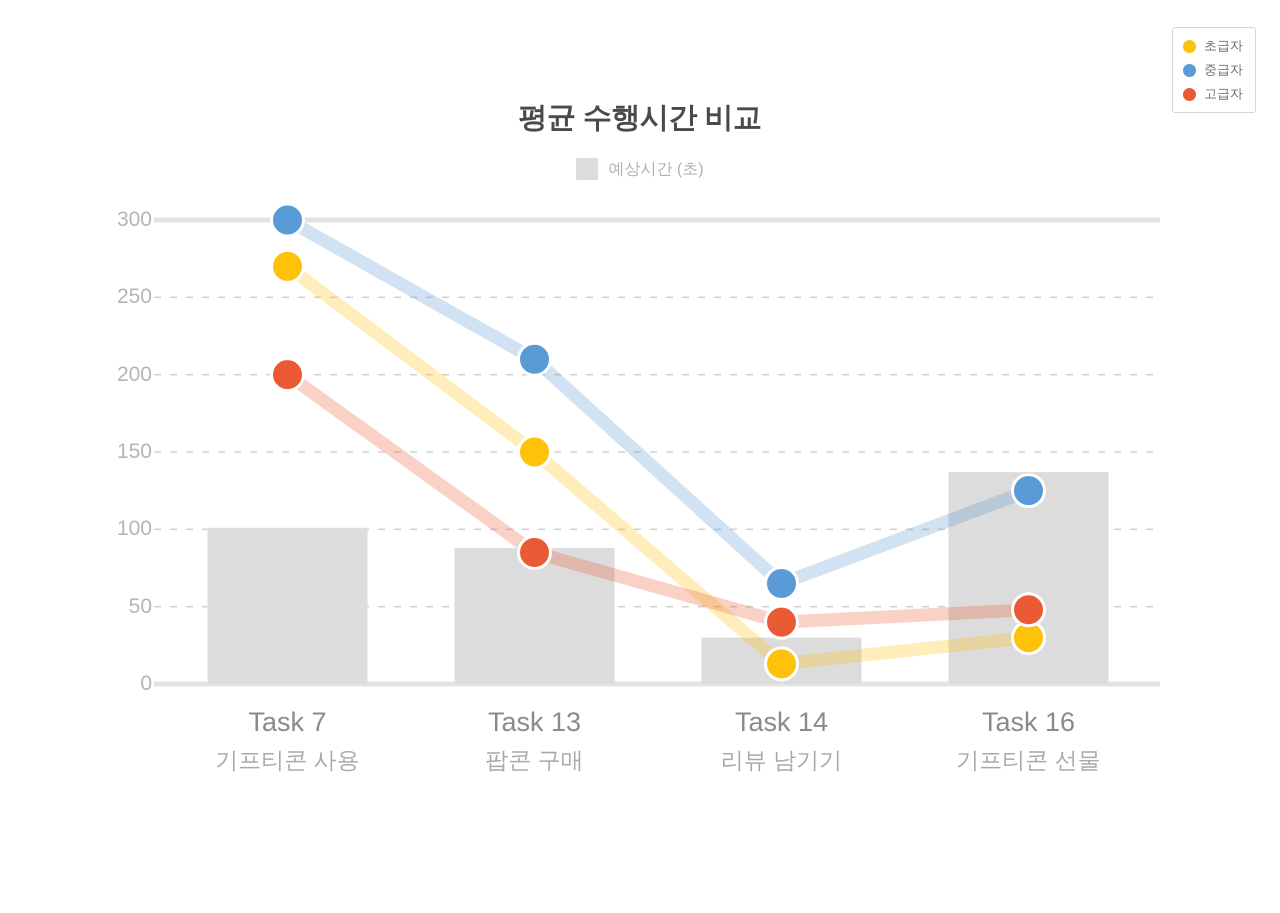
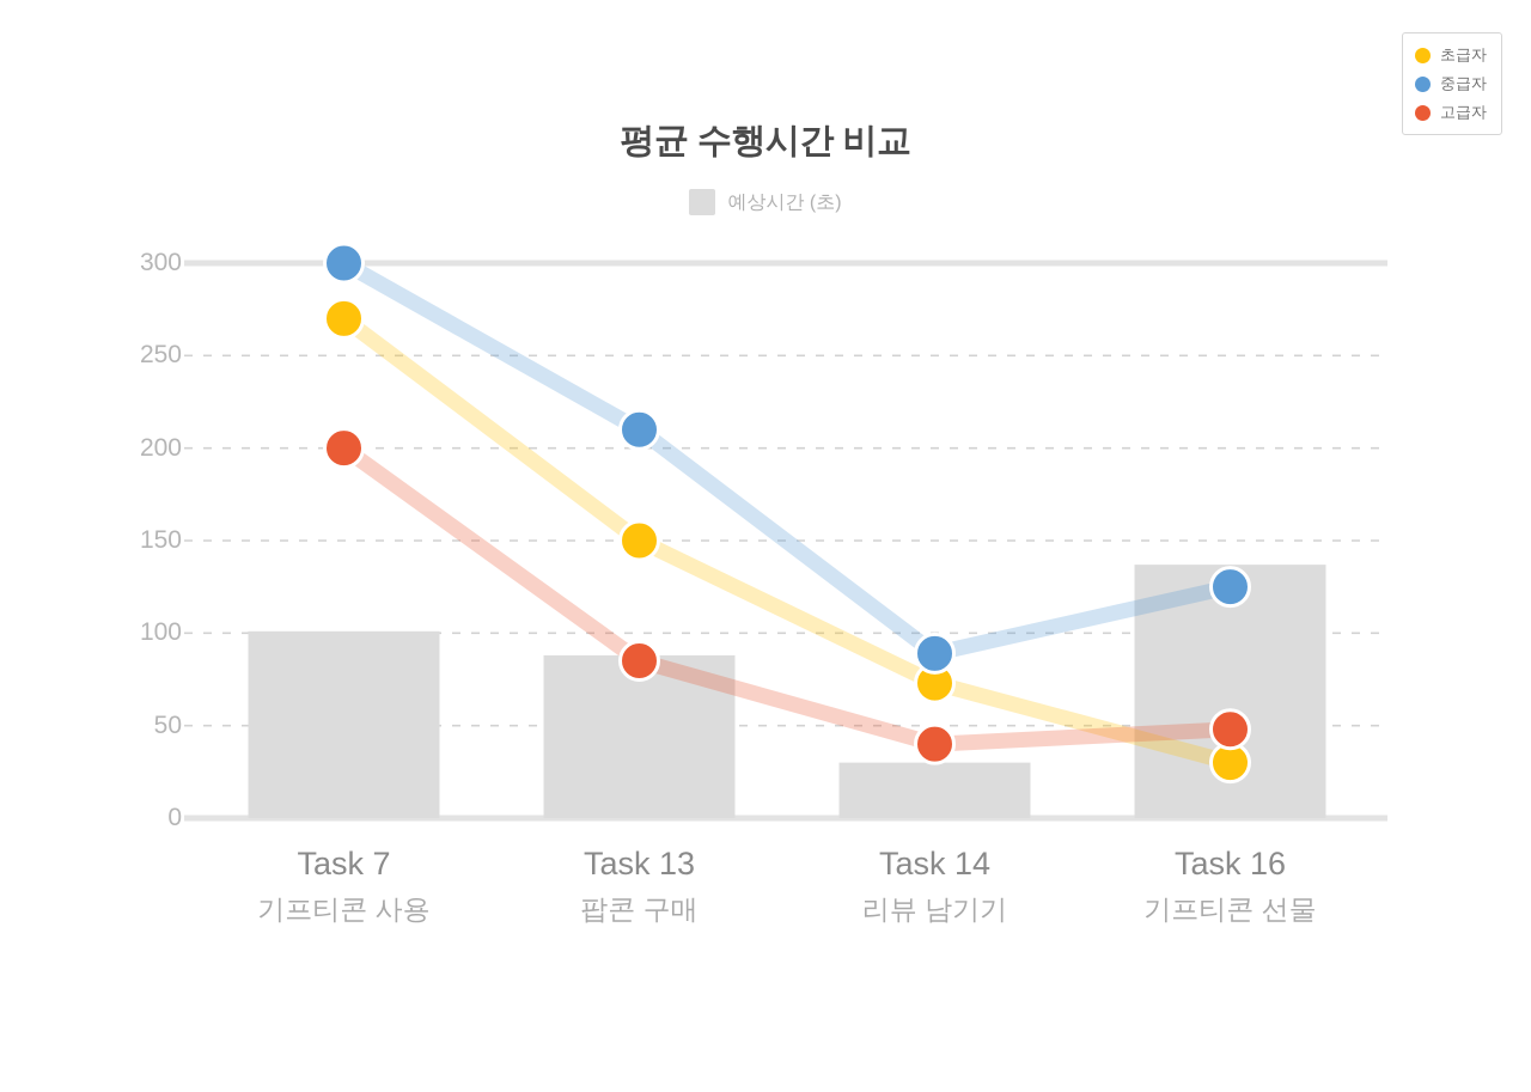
초급자/Task 14: 13 -> 73
중급자/Task 14: 65 -> 89
